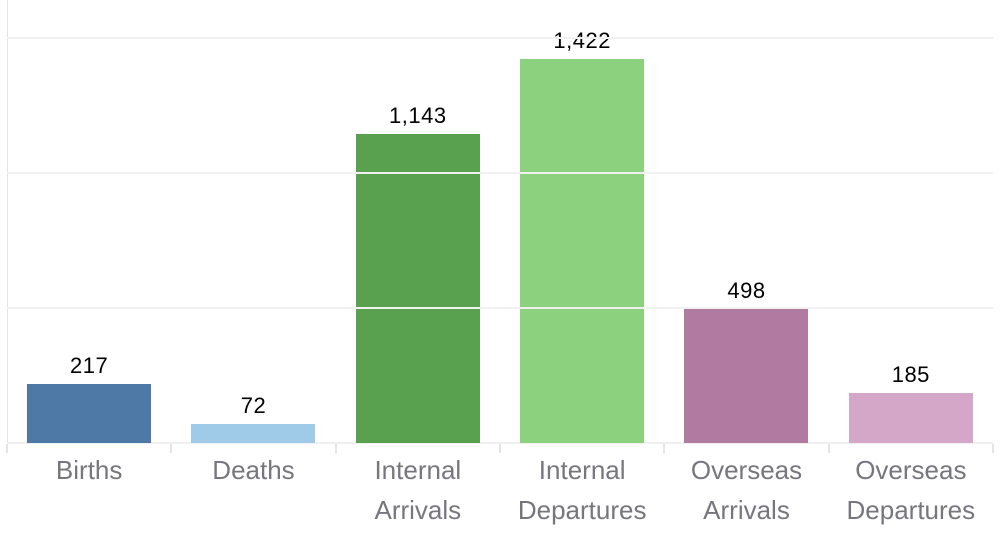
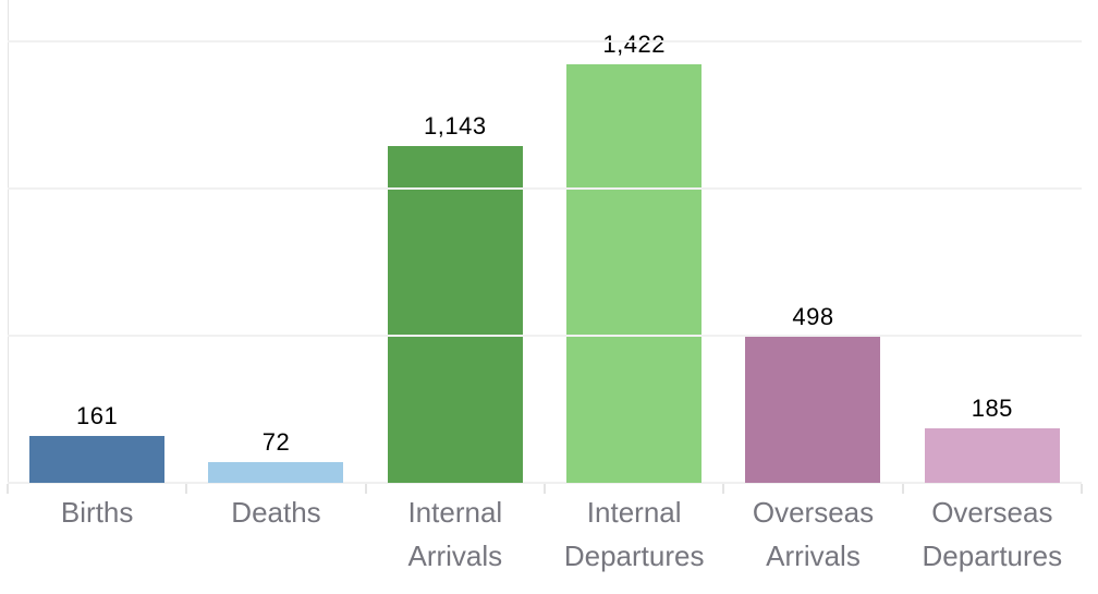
Births: 217 -> 161
